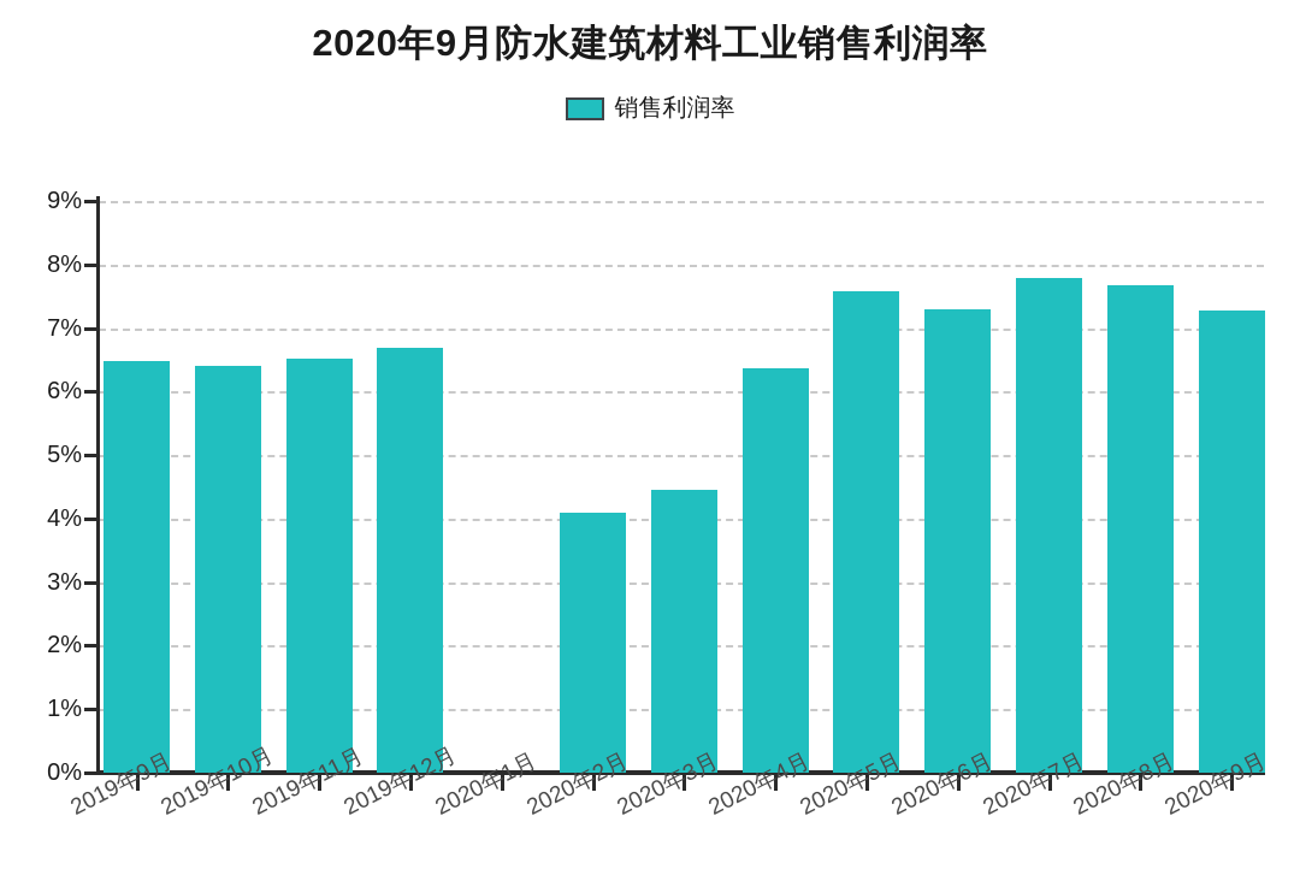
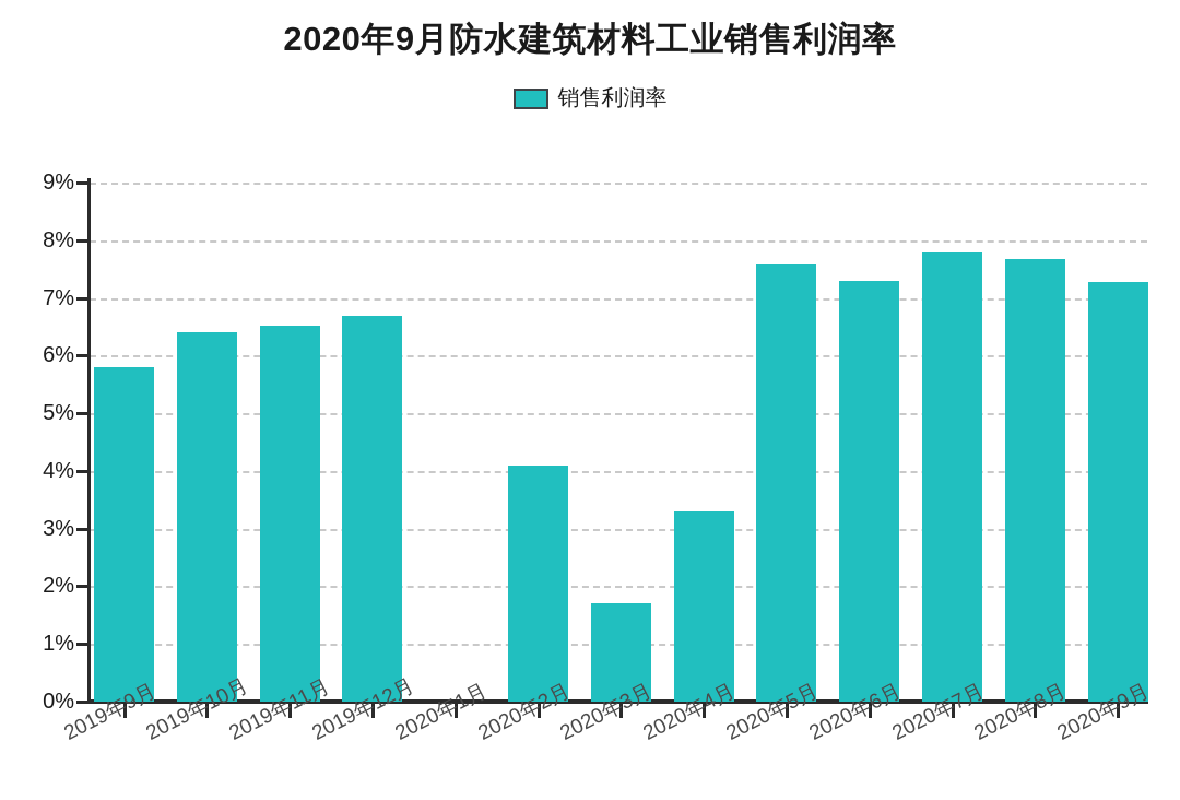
2019年9月: 6.5% -> 5.8%
2020年3月: 4.5% -> 1.7%
2020年4月: 6.4% -> 3.3%
